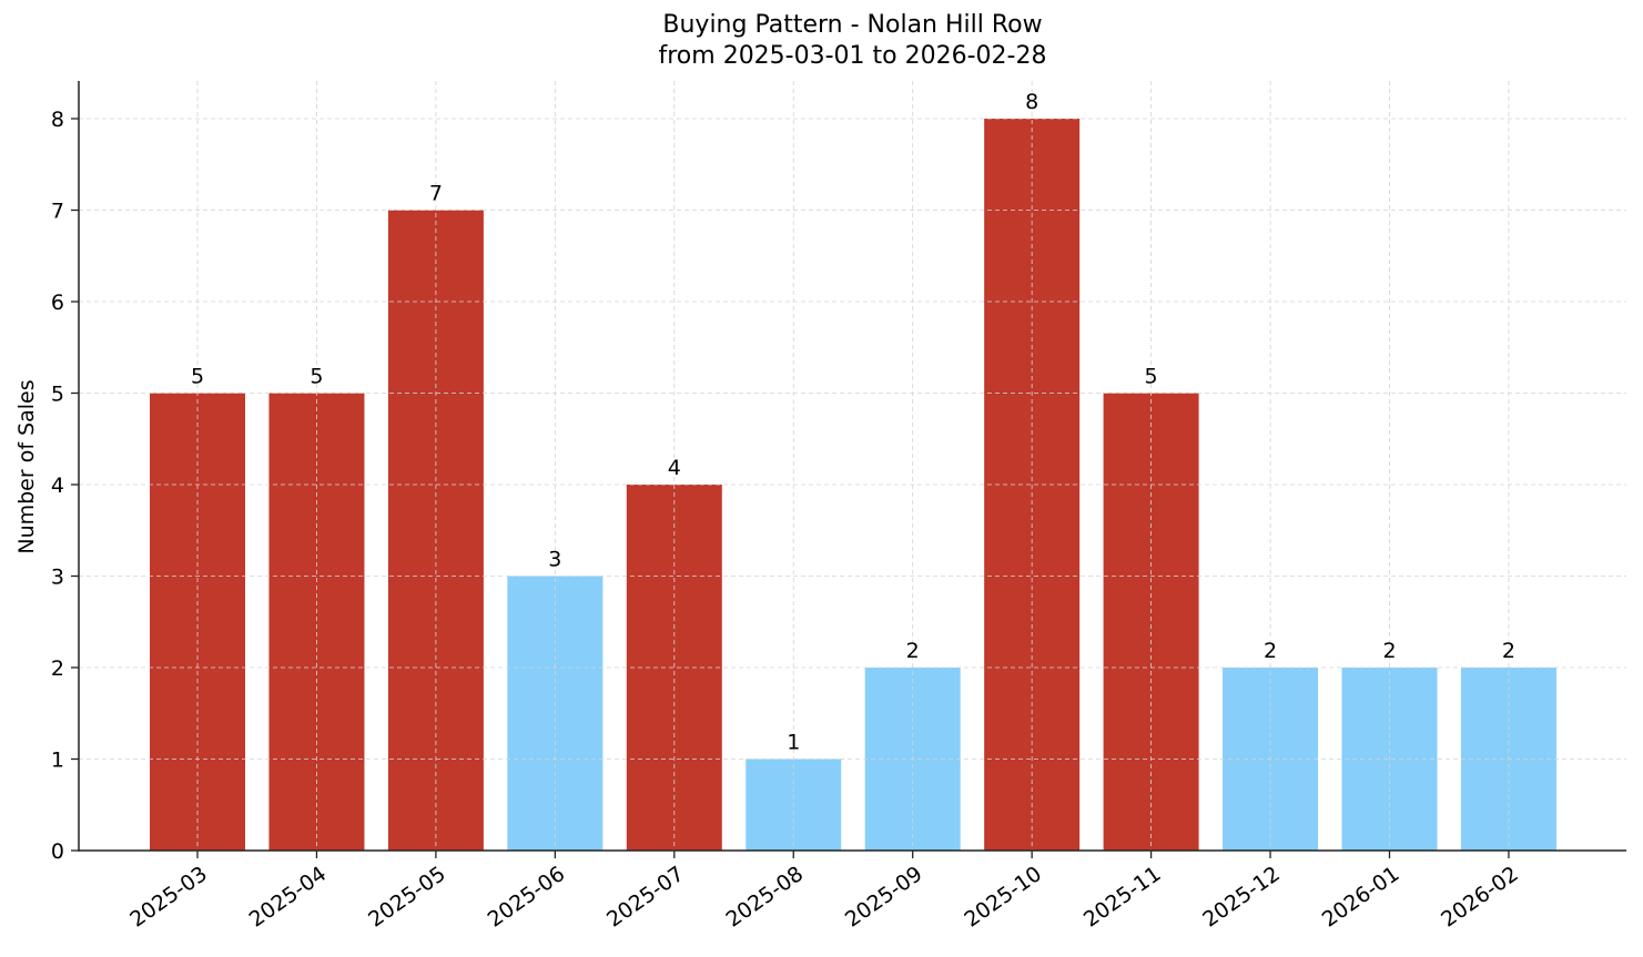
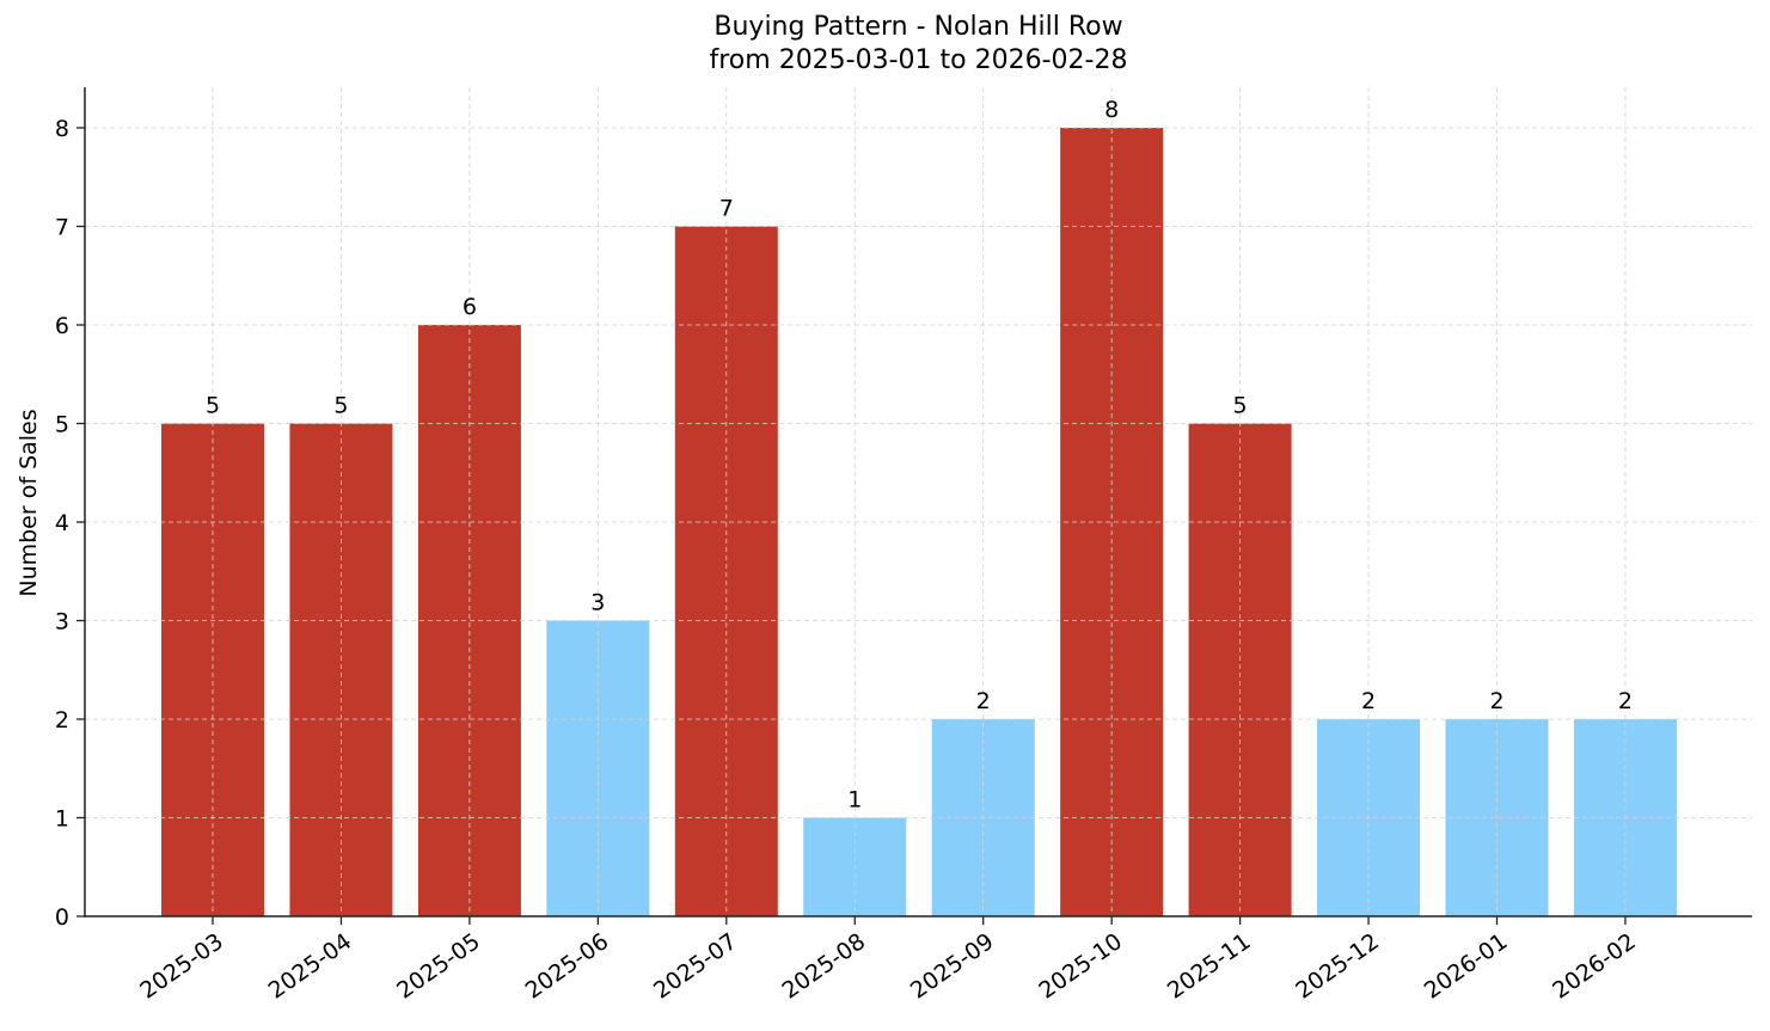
2025-05: 7 -> 6
2025-07: 4 -> 7
